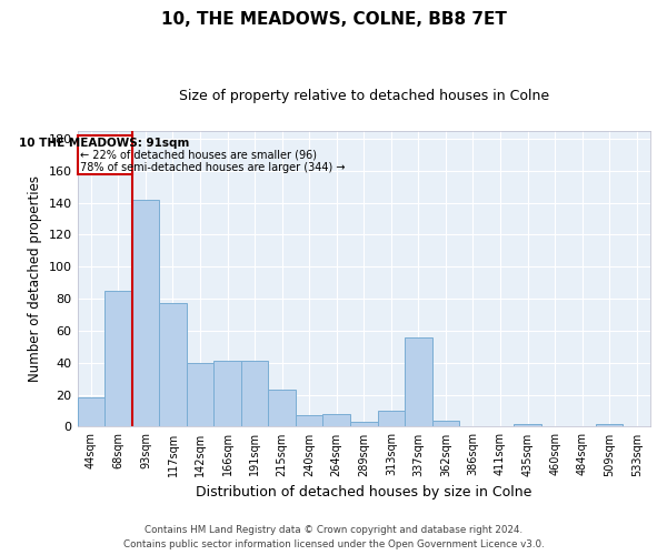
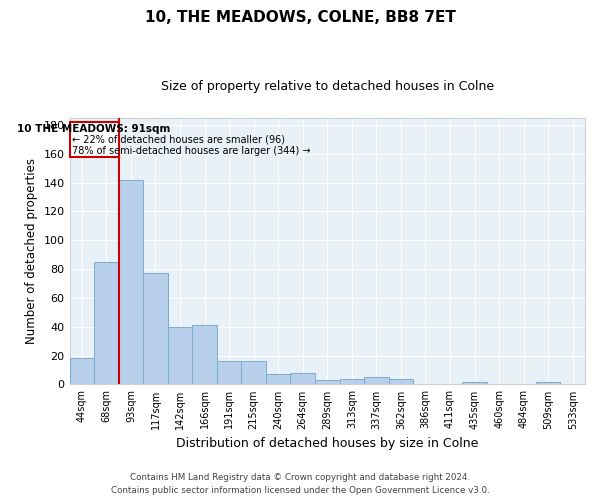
191sqm: 41 -> 16
215sqm: 23 -> 16
313sqm: 10 -> 4
337sqm: 56 -> 5
